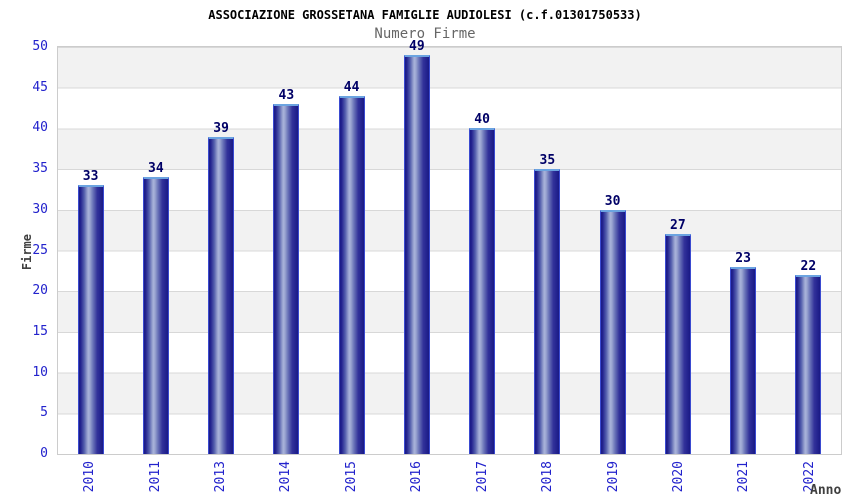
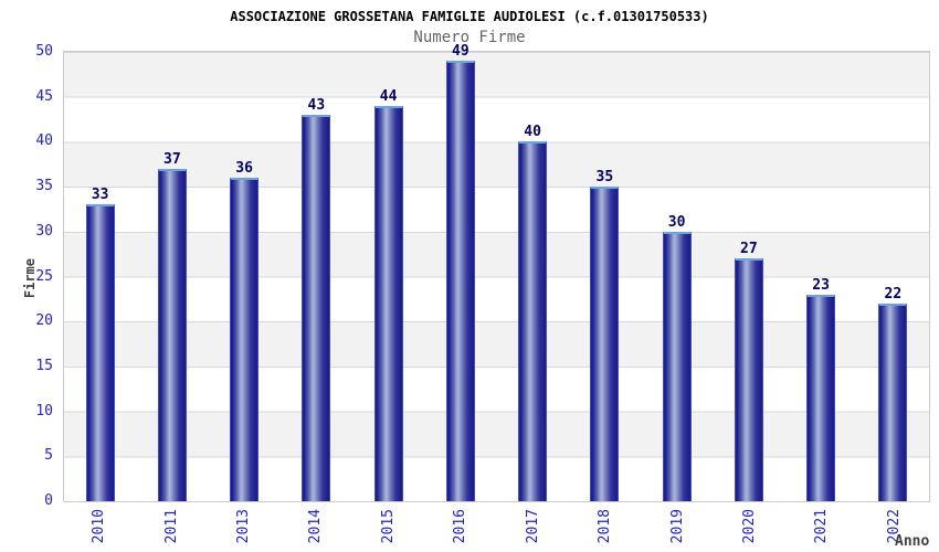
2011: 34 -> 37
2013: 39 -> 36
